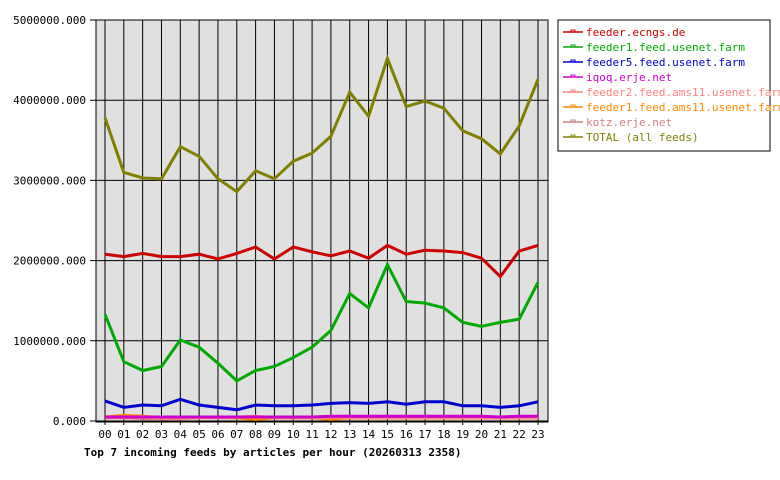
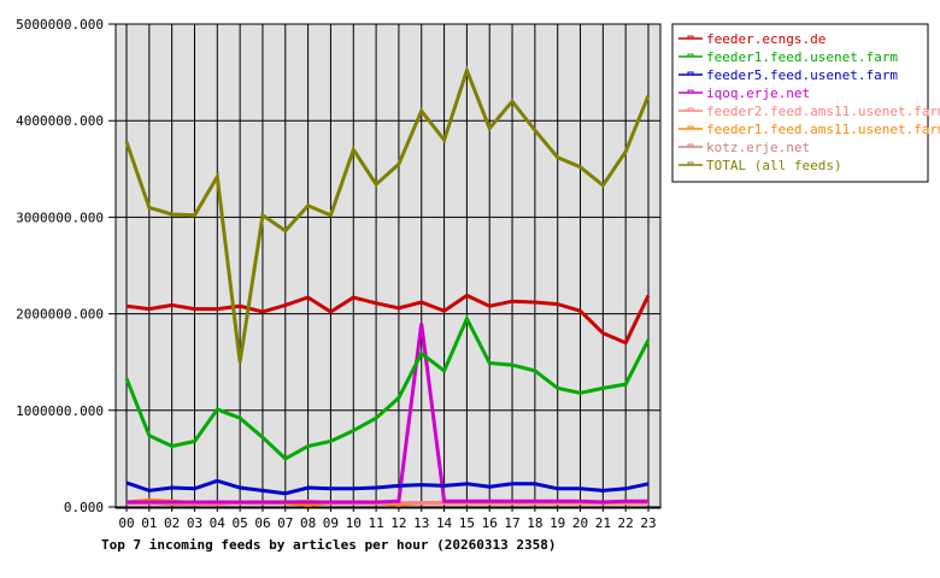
TOTAL (all feeds)/05: 3300000 -> 1500000
TOTAL (all feeds)/10: 3200000 -> 3700000
iqoq.erje.net/13: 100000 -> 1900000
TOTAL (all feeds)/17: 4000000 -> 4200000
feeder.ecngs.de/22: 2100000 -> 1700000
